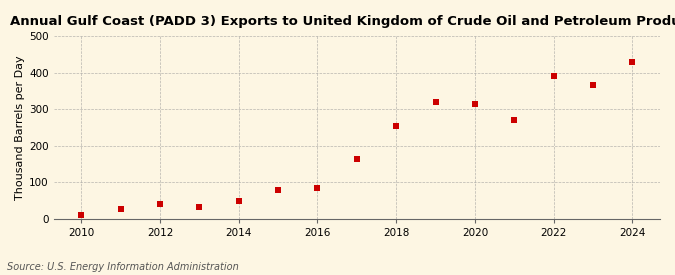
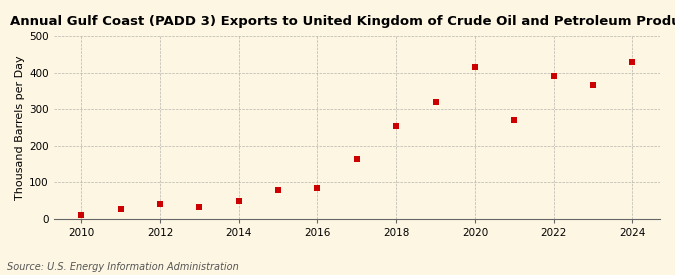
2020: 315 -> 415
